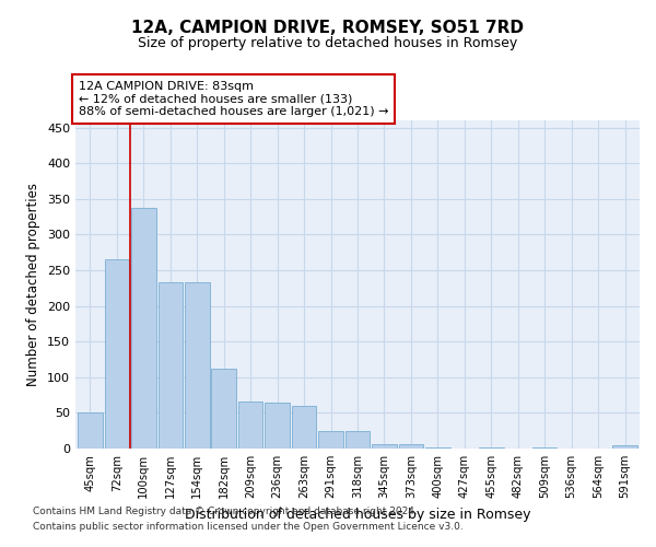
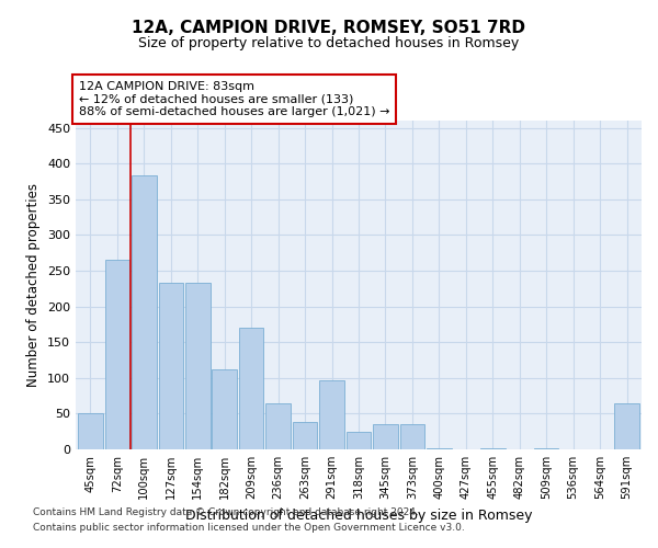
100sqm: 338 -> 384
209sqm: 66 -> 170
263sqm: 60 -> 38
291sqm: 25 -> 96
345sqm: 6 -> 36
373sqm: 6 -> 36
591sqm: 4 -> 64
